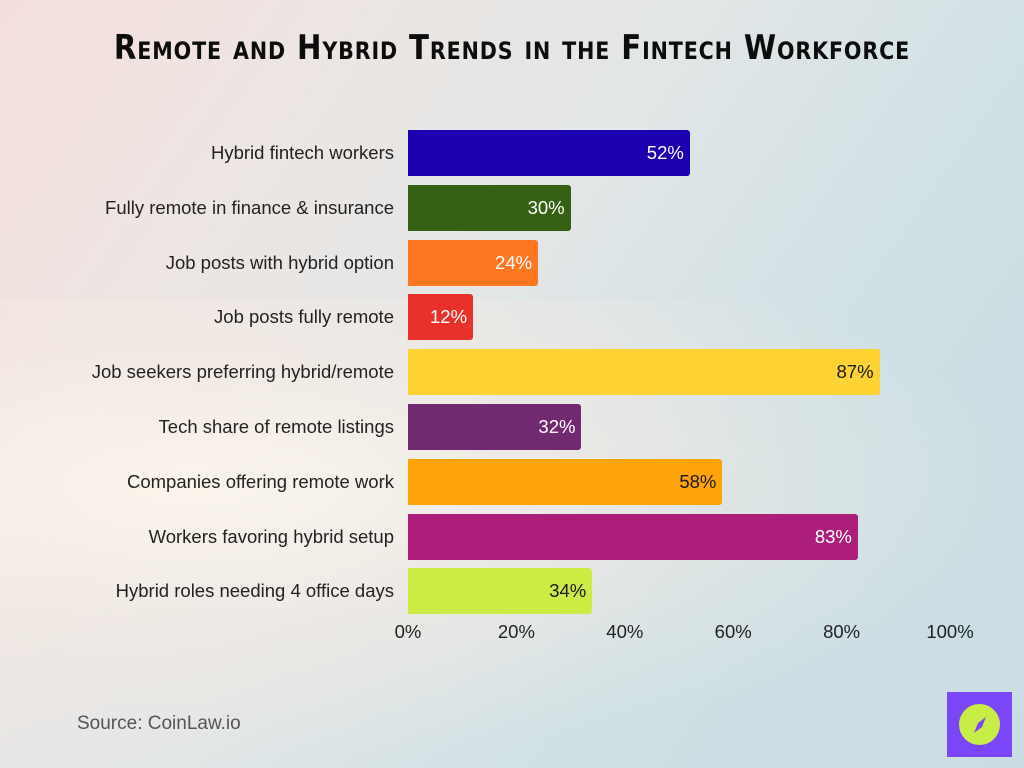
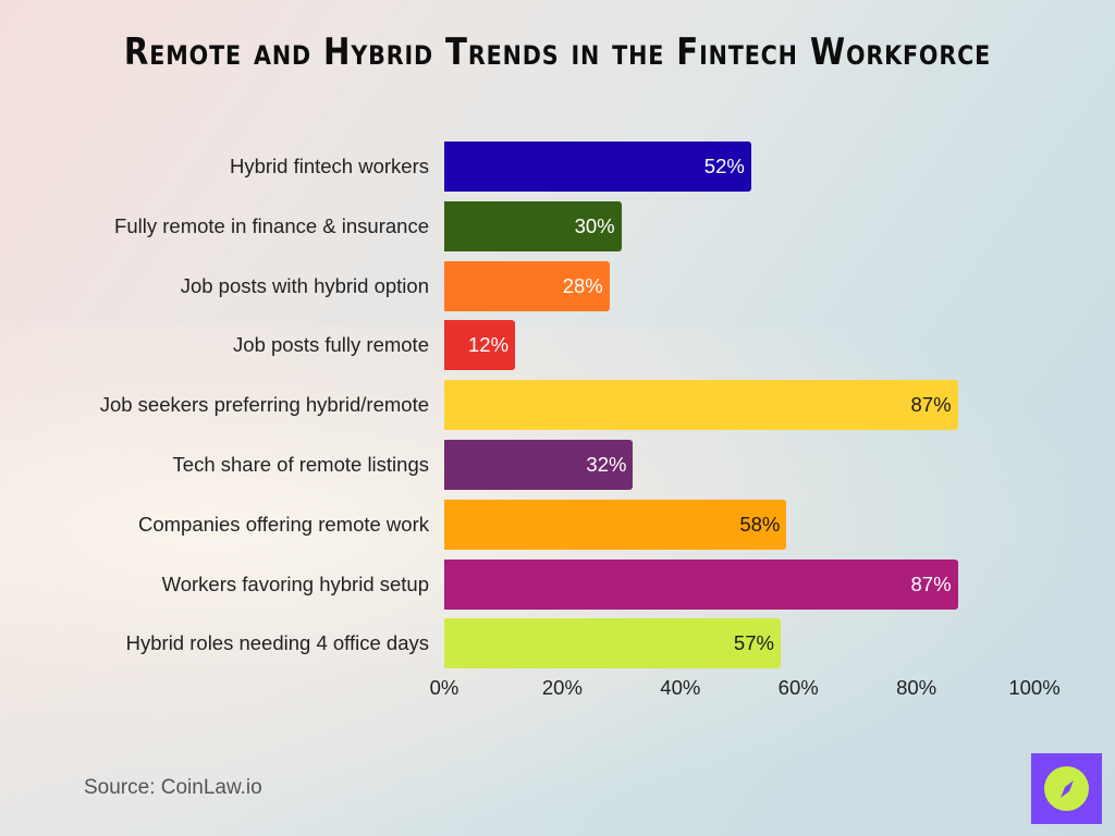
Job posts with hybrid option: 24% -> 28%
Workers favoring hybrid setup: 83% -> 87%
Hybrid roles needing 4 office days: 34% -> 57%
